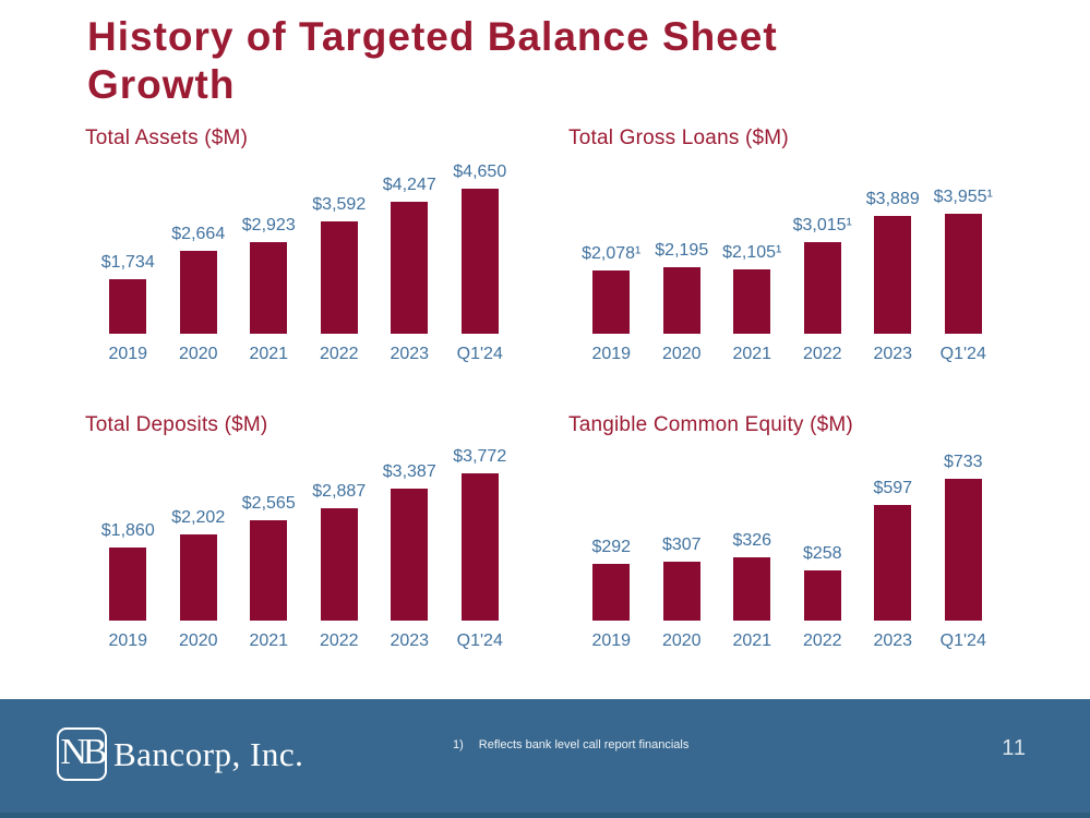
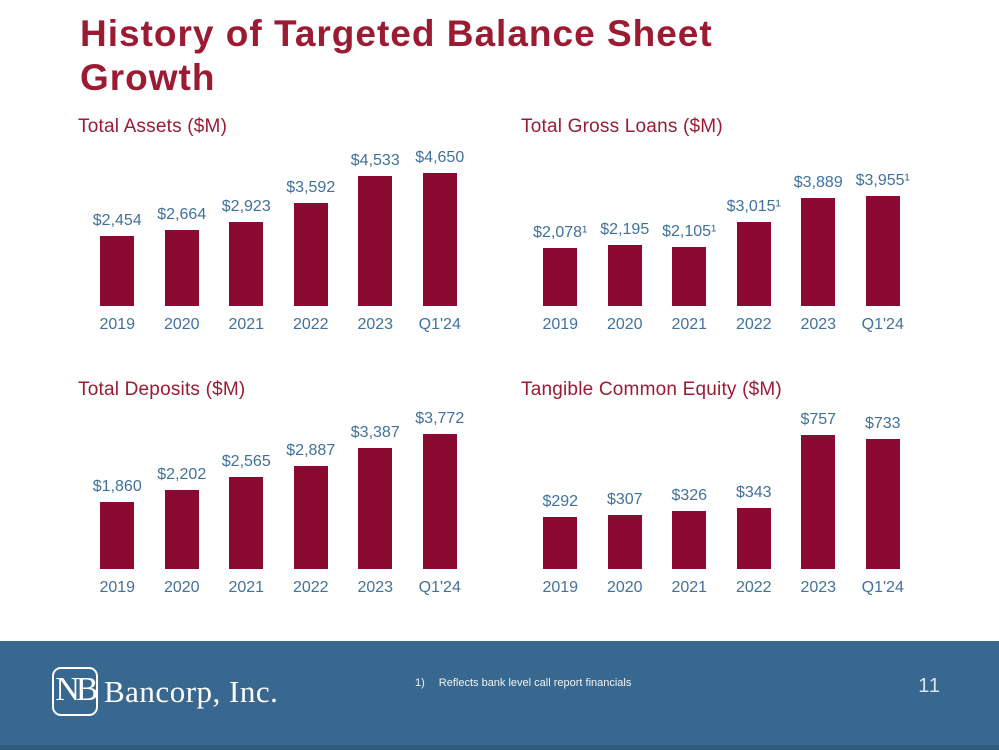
Total Assets ($M)/2019: $1,734 -> $2,454
Total Assets ($M)/2023: $4,247 -> $4,533
Tangible Common Equity ($M)/2022: $258 -> $343
Tangible Common Equity ($M)/2023: $597 -> $757
